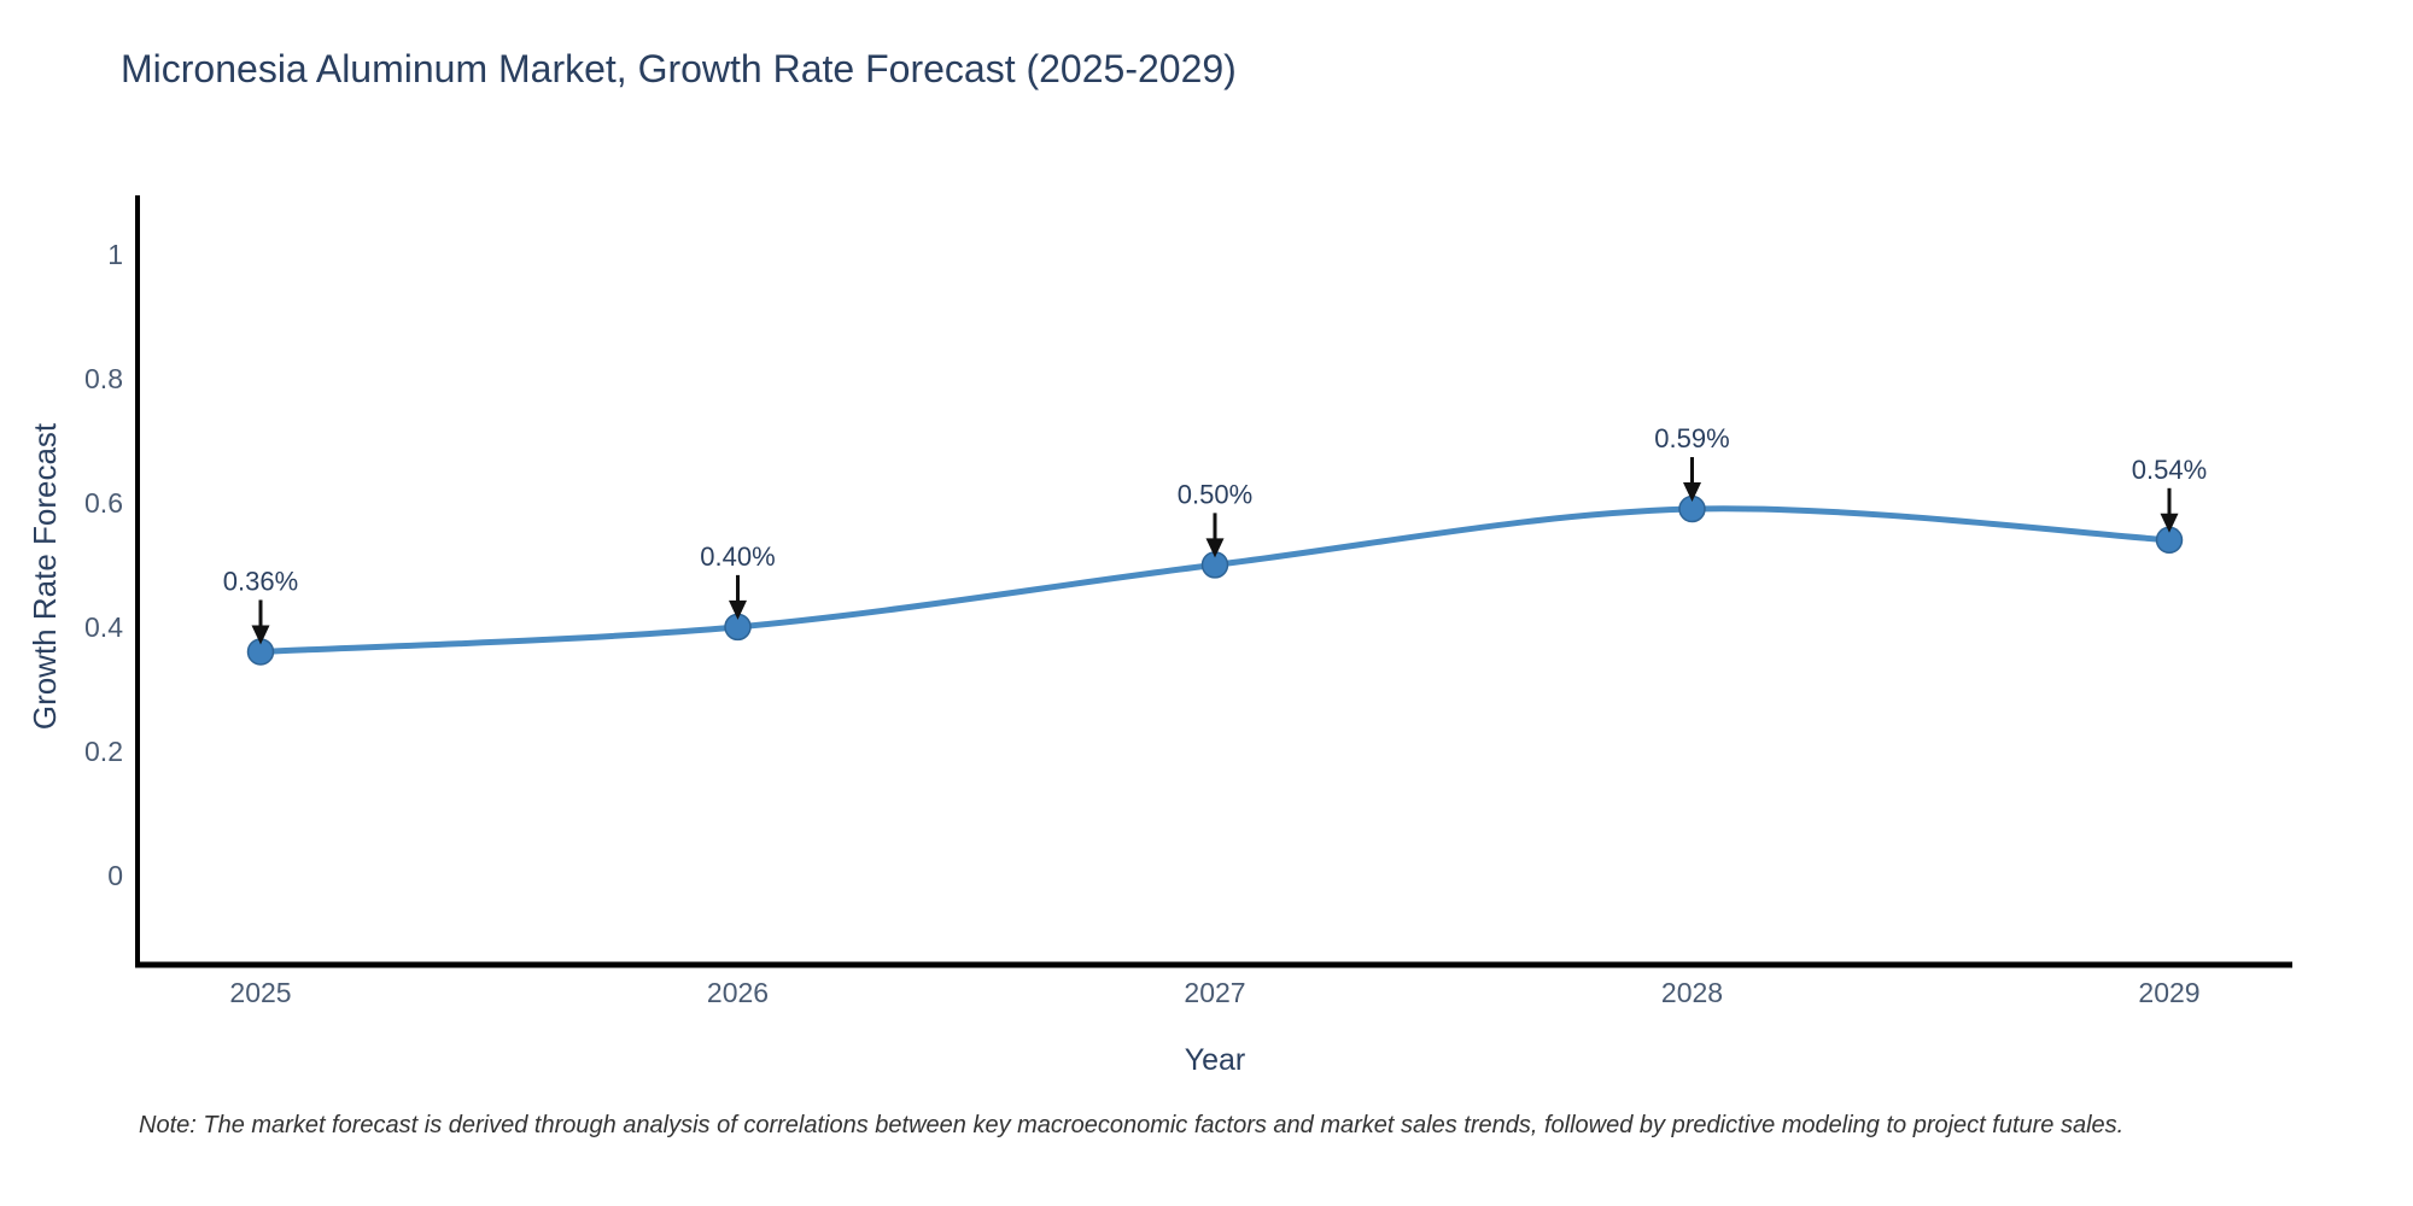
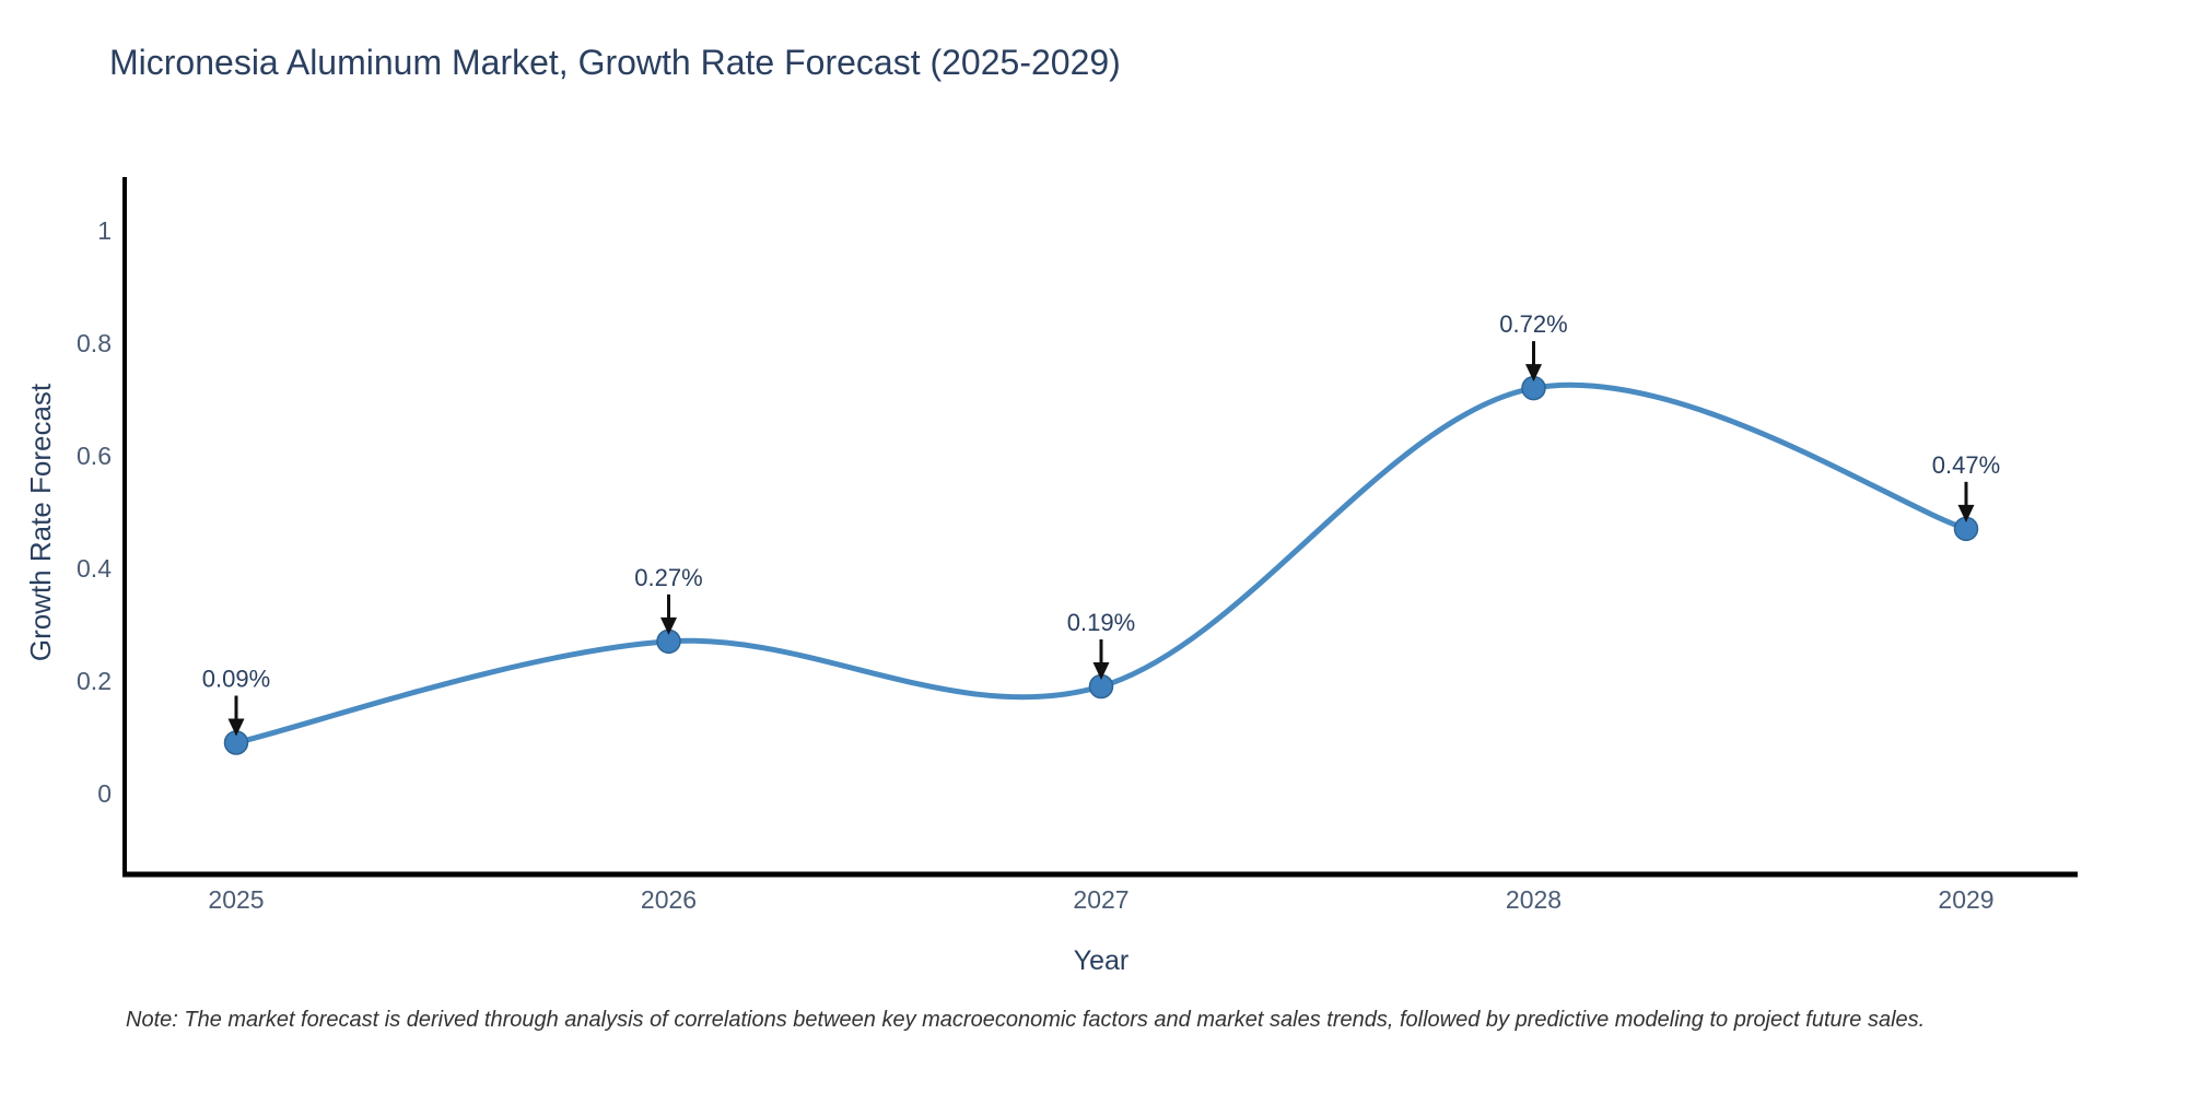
2025: 0.36% -> 0.09%
2026: 0.40% -> 0.27%
2027: 0.50% -> 0.19%
2028: 0.59% -> 0.72%
2029: 0.54% -> 0.47%
